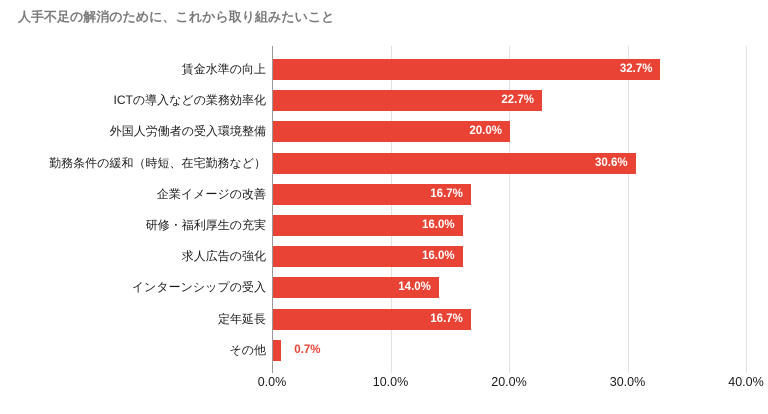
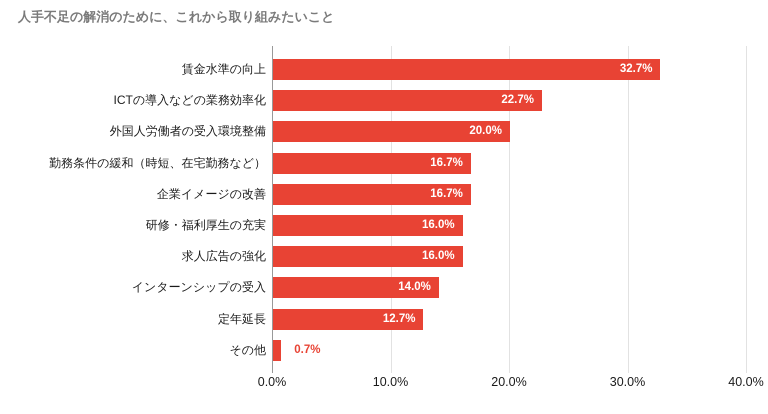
勤務条件の緩和（時短、在宅勤務など）: 30.6% -> 16.7%
定年延長: 16.7% -> 12.7%
